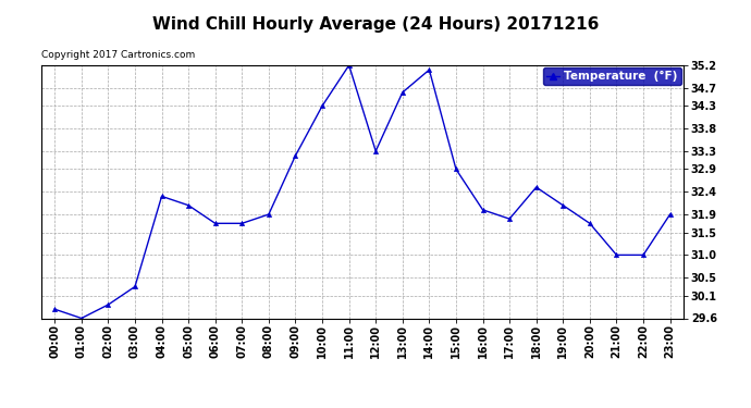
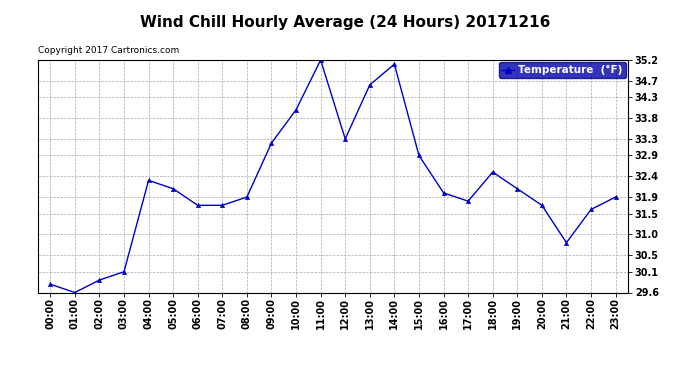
03:00: 30.3 -> 30.1
10:00: 34.3 -> 34.0
21:00: 31.0 -> 30.8
22:00: 31.0 -> 31.6
